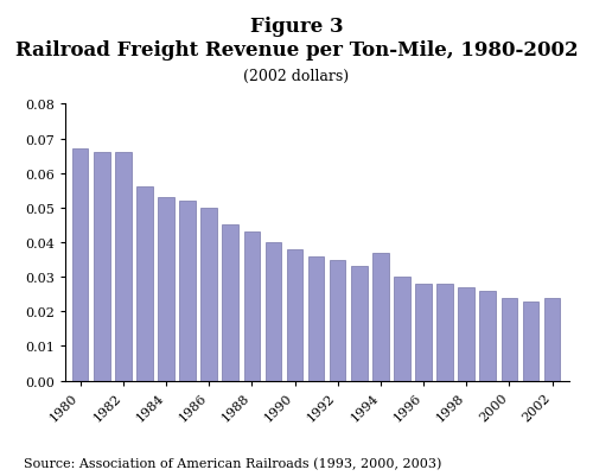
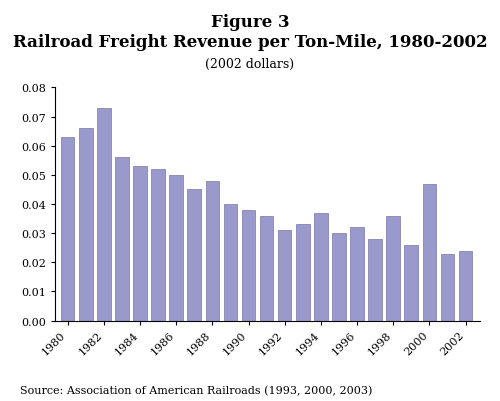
1980: 0.067 -> 0.063
1982: 0.066 -> 0.073
1988: 0.043 -> 0.048
1992: 0.035 -> 0.031
1996: 0.028 -> 0.032
1998: 0.027 -> 0.036
2000: 0.024 -> 0.047
